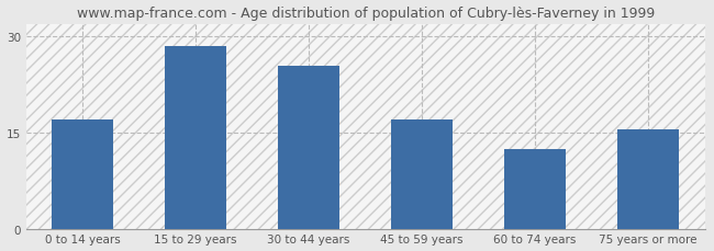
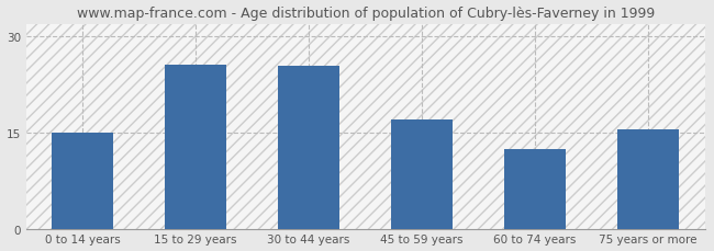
0 to 14 years: 17.0 -> 15.0
15 to 29 years: 28.5 -> 25.6
